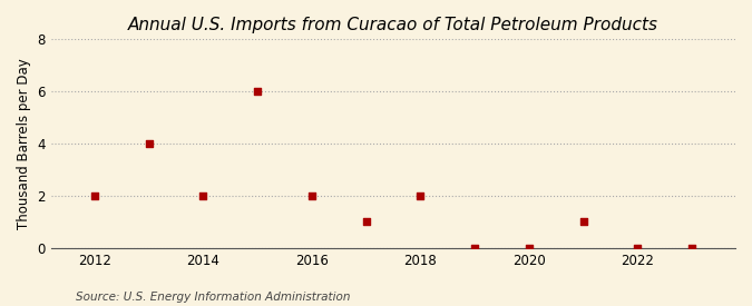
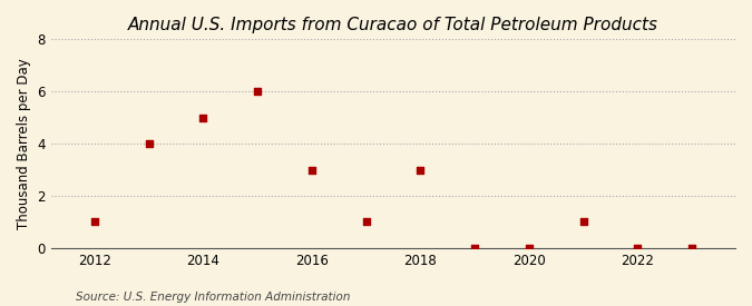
2012: 2 -> 1
2014: 2 -> 5
2016: 2 -> 3
2018: 2 -> 3
